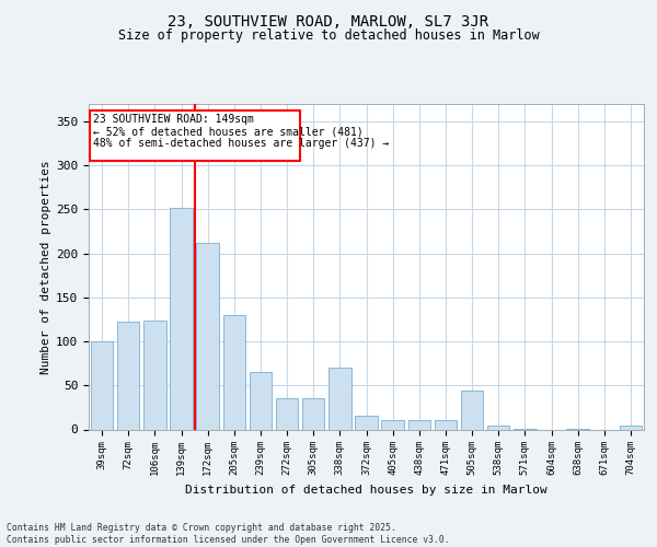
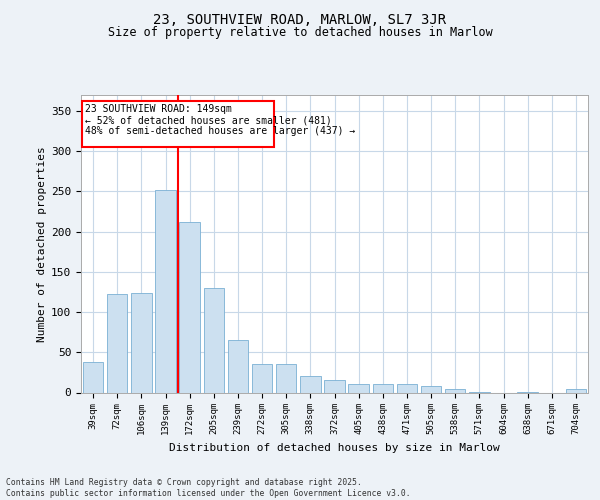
39sqm: 100 -> 38
338sqm: 70 -> 21
505sqm: 44 -> 8
